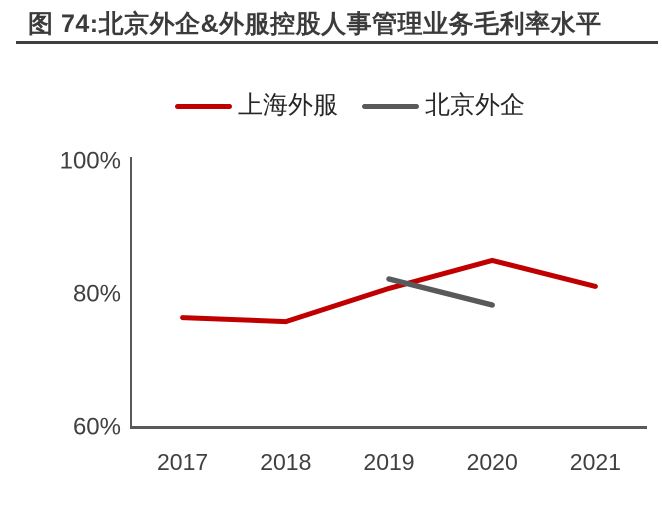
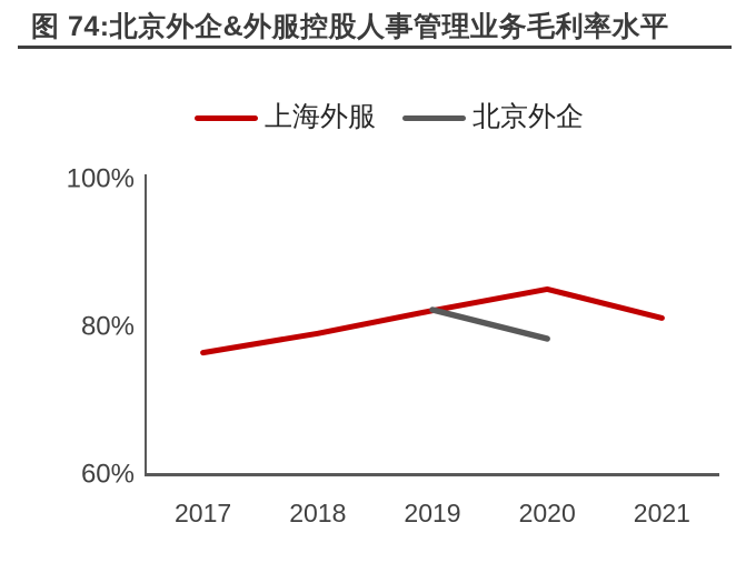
上海外服/2018: 76% -> 79%
上海外服/2019: 81% -> 82%
